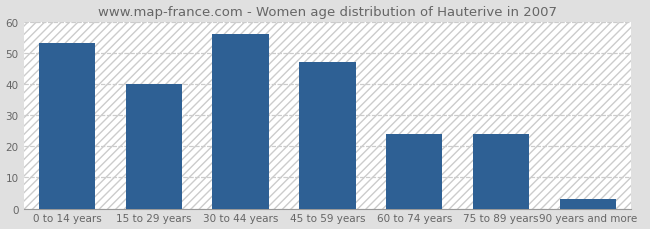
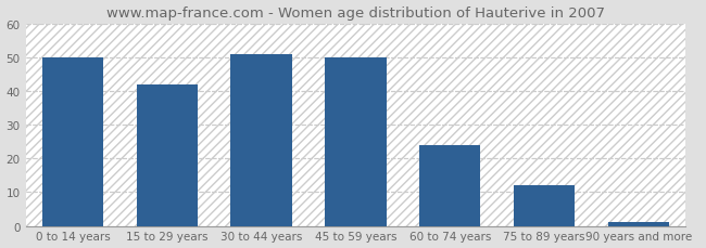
0 to 14 years: 53 -> 50
15 to 29 years: 40 -> 42
30 to 44 years: 56 -> 51
45 to 59 years: 47 -> 50
75 to 89 years: 24 -> 12
90 years and more: 3 -> 1
